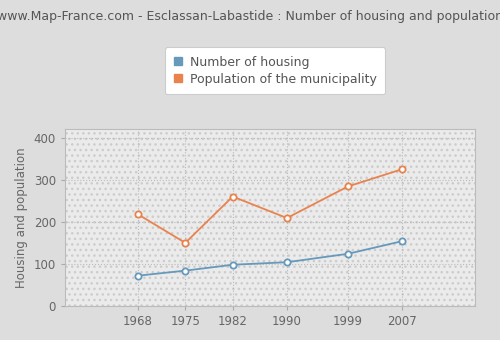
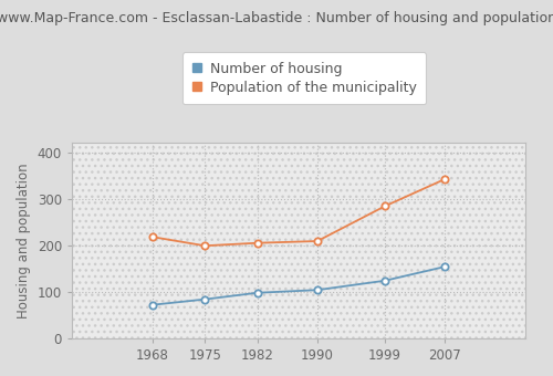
Population of the municipality/1975: 150 -> 199
Population of the municipality/1982: 260 -> 205
Population of the municipality/2007: 325 -> 342
